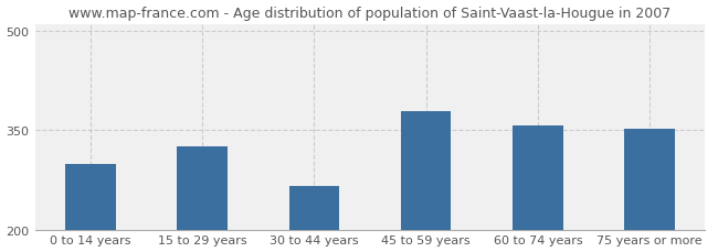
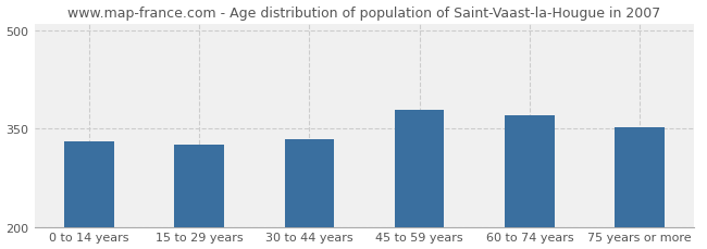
0 to 14 years: 298 -> 330
30 to 44 years: 266 -> 333
60 to 74 years: 356 -> 370
